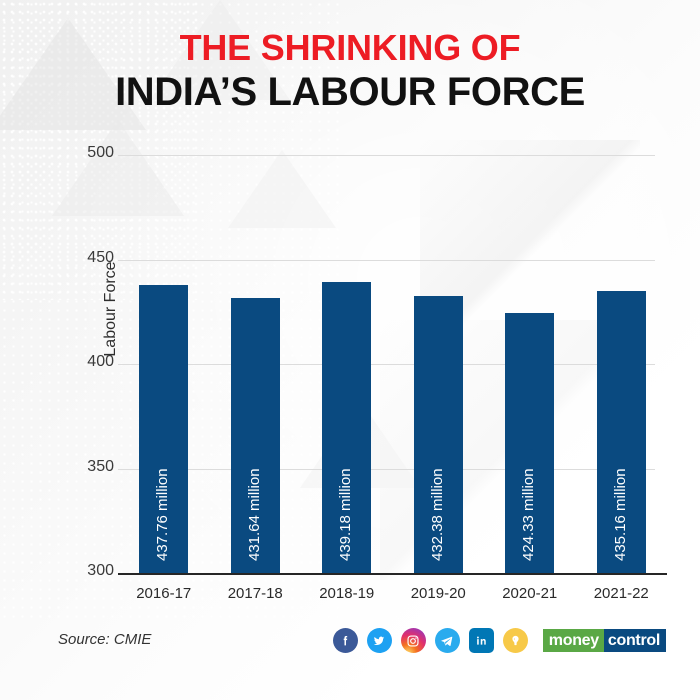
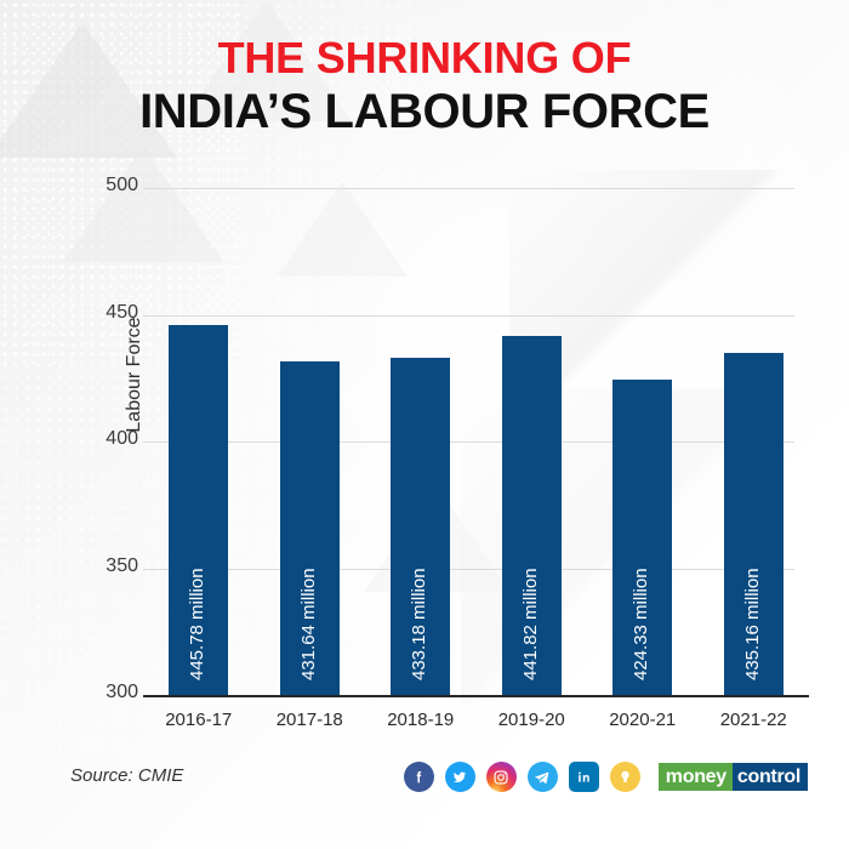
2016-17: 437.76 -> 445.78
2018-19: 439.18 -> 433.18
2019-20: 432.38 -> 441.82
